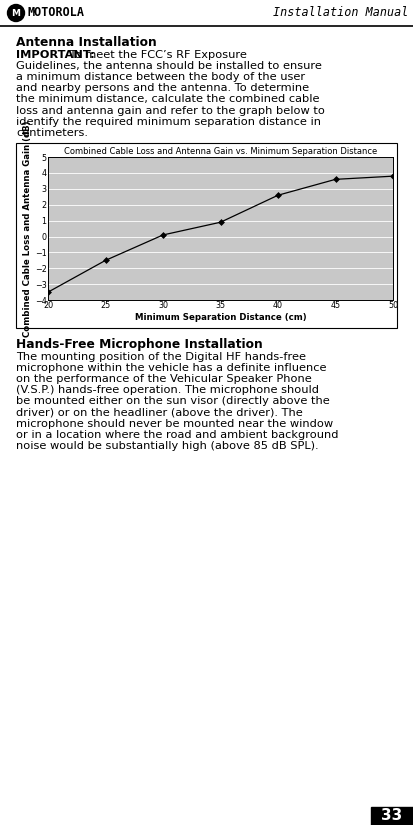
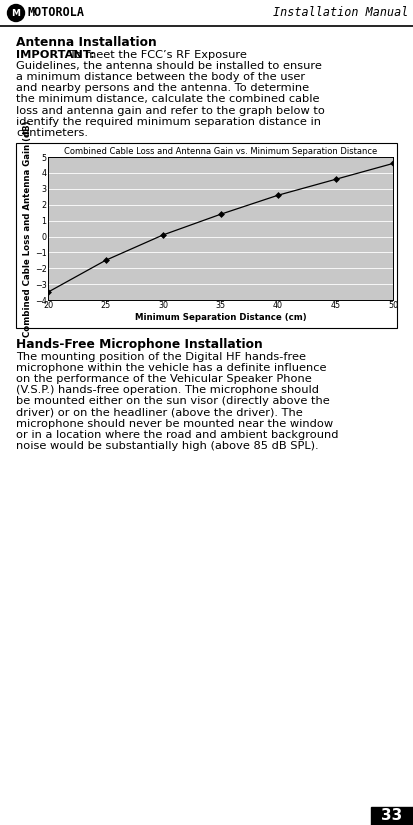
35: 0.9 -> 1.4
50: 3.8 -> 4.6
